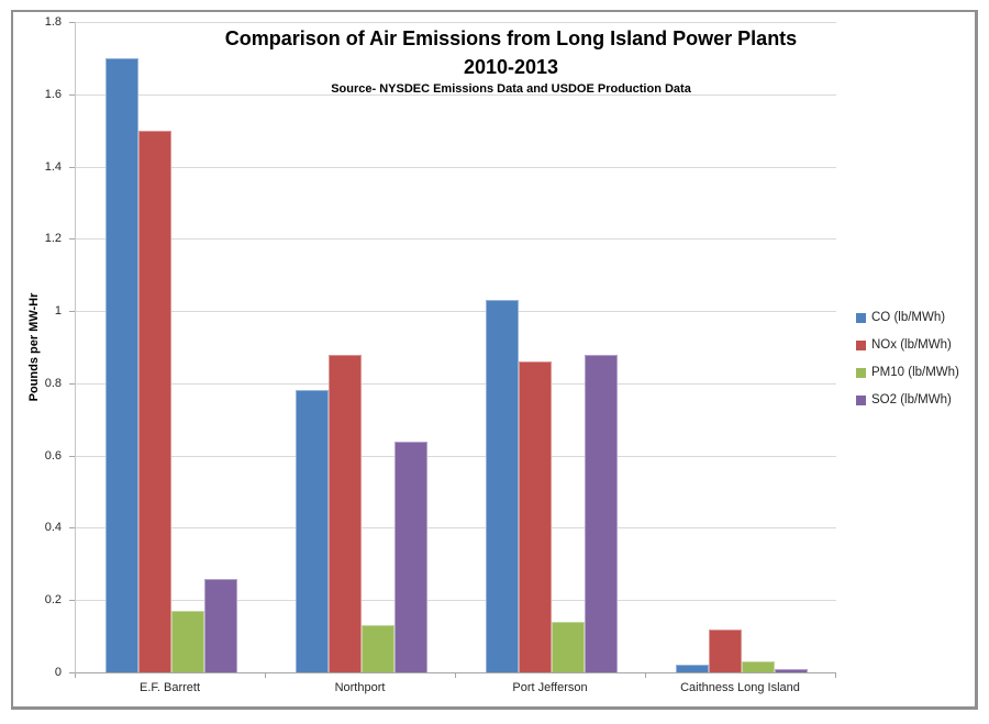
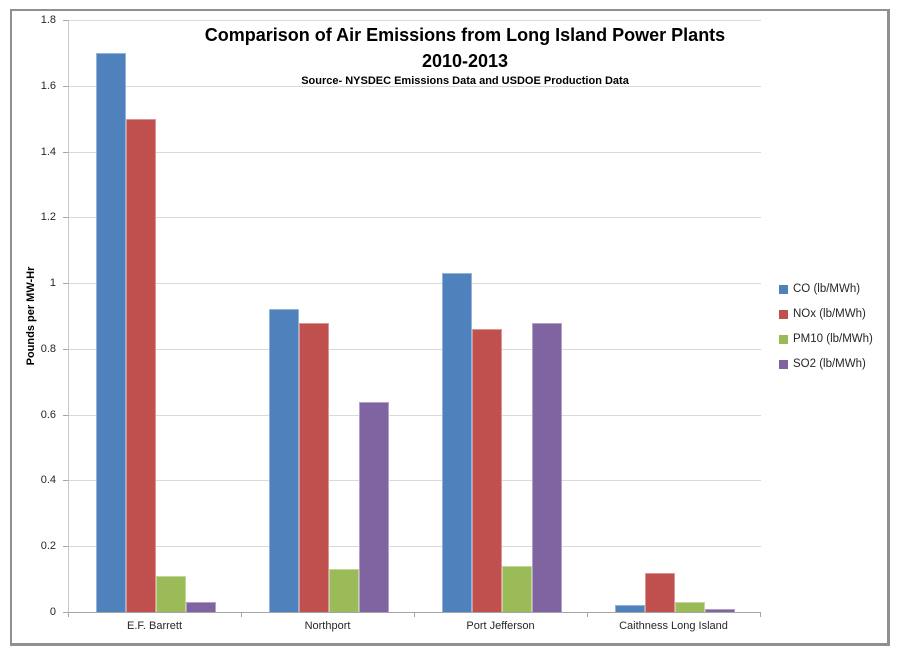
PM10 (lb/MWh)/E.F. Barrett: 0.17 -> 0.11
SO2 (lb/MWh)/E.F. Barrett: 0.26 -> 0.03
CO (lb/MWh)/Northport: 0.78 -> 0.92
